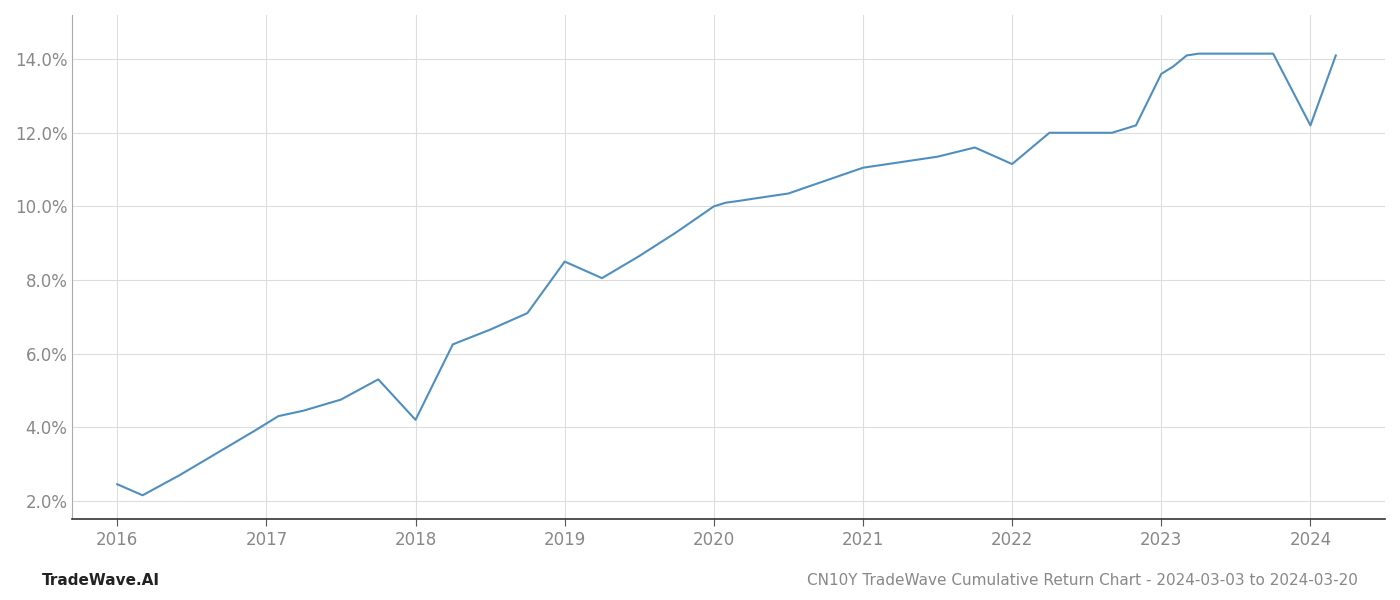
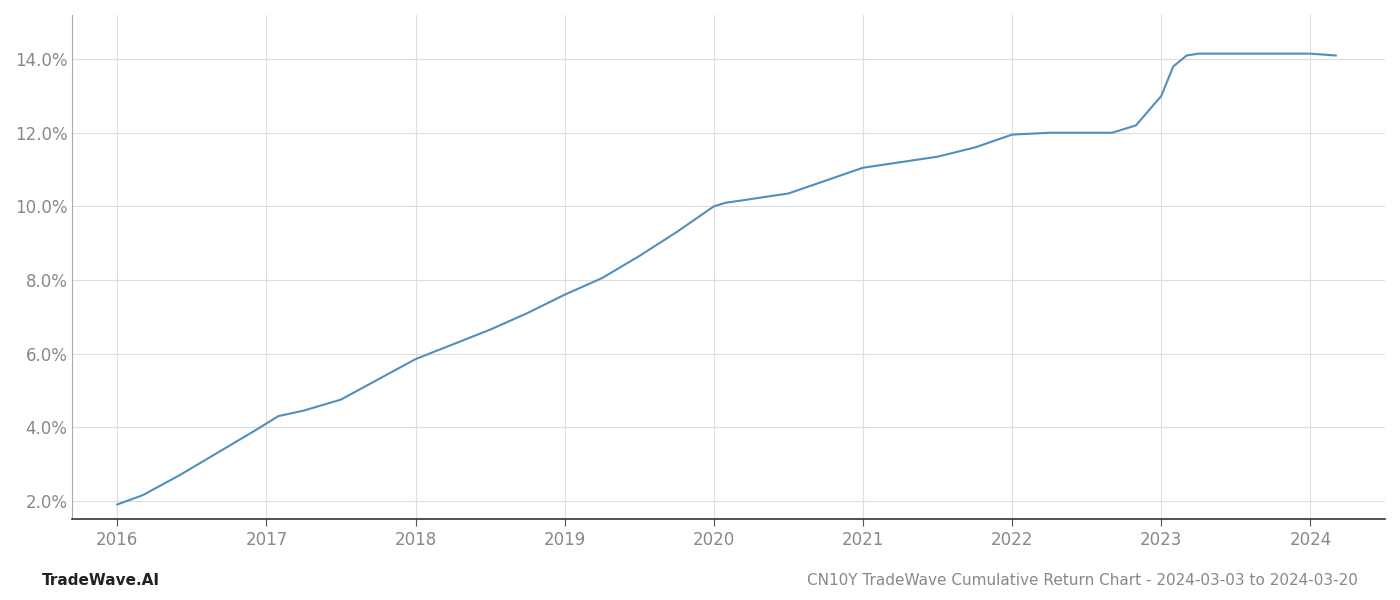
2016: 2.45% -> 1.90%
2018: 4.20% -> 5.85%
2019: 8.50% -> 7.60%
2022: 11.15% -> 11.95%
2023: 13.60% -> 13.00%
2024: 12.20% -> 14.15%
